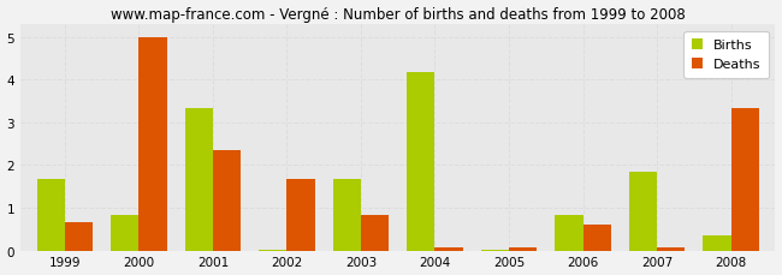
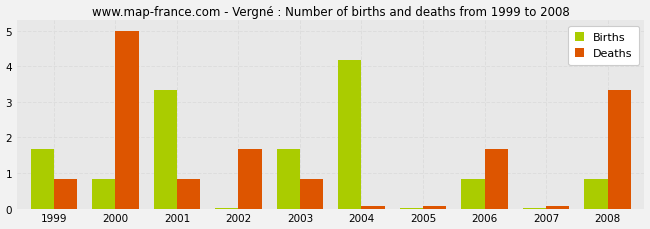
Deaths/1999: 0.65 -> 0.83
Deaths/2001: 2.35 -> 0.83
Deaths/2006: 0.60 -> 1.67
Births/2007: 1.85 -> 0.03
Births/2008: 0.35 -> 0.83
